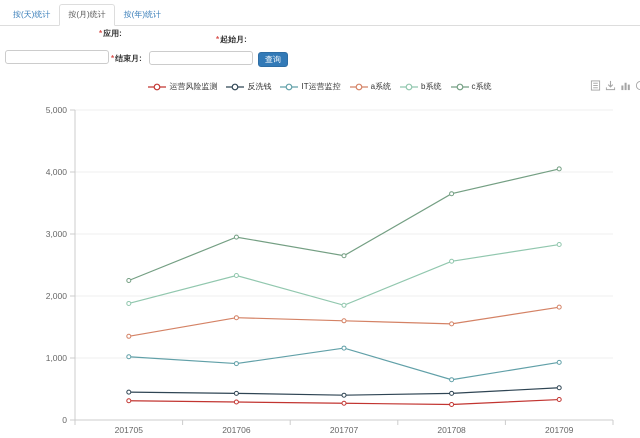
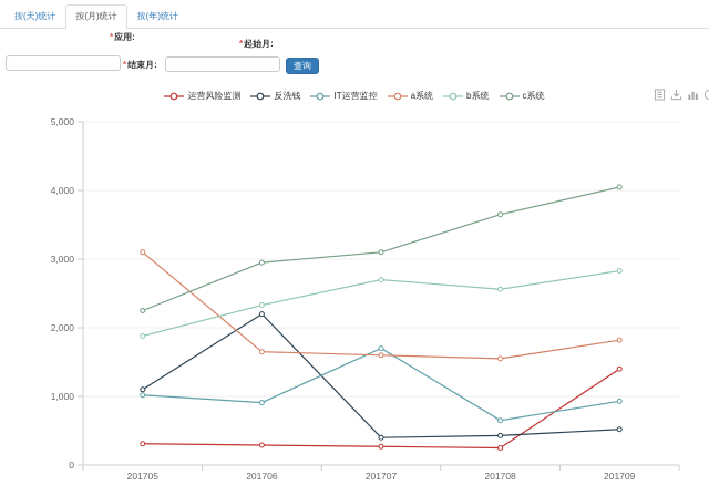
反洗钱/201705: 400 -> 1100
a系统/201705: 1400 -> 3100
反洗钱/201706: 400 -> 2200
IT运营监控/201707: 1200 -> 1700
b系统/201707: 1800 -> 2700
c系统/201707: 2600 -> 3100
运营风险监测/201709: 300 -> 1400
